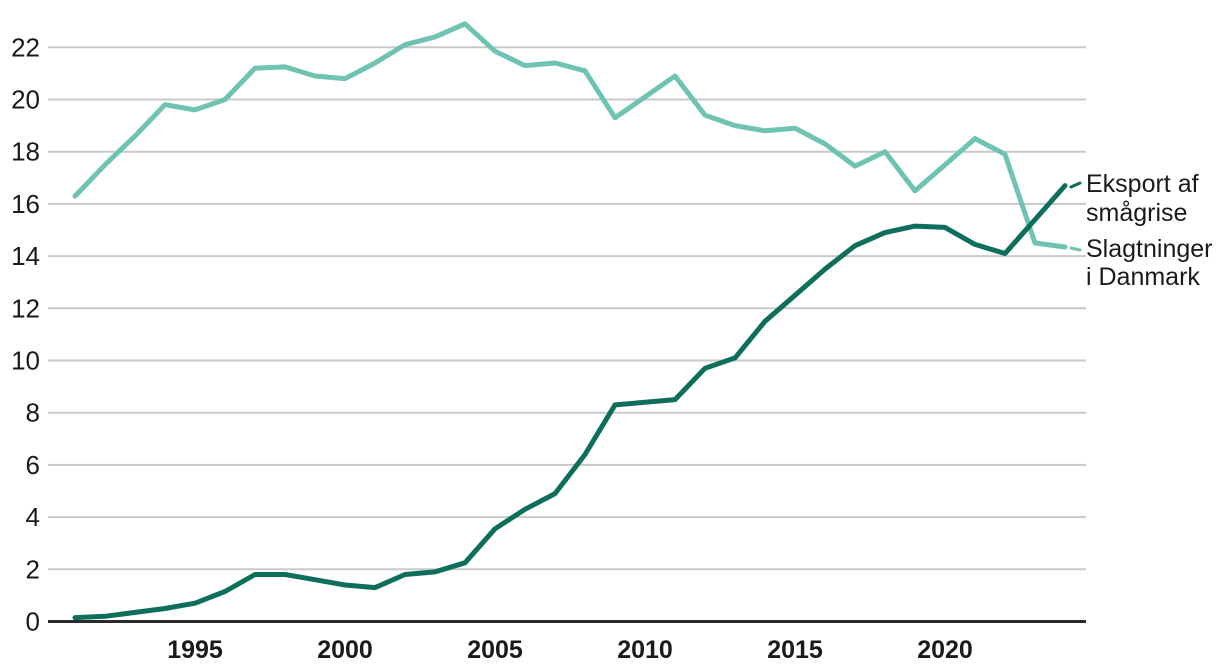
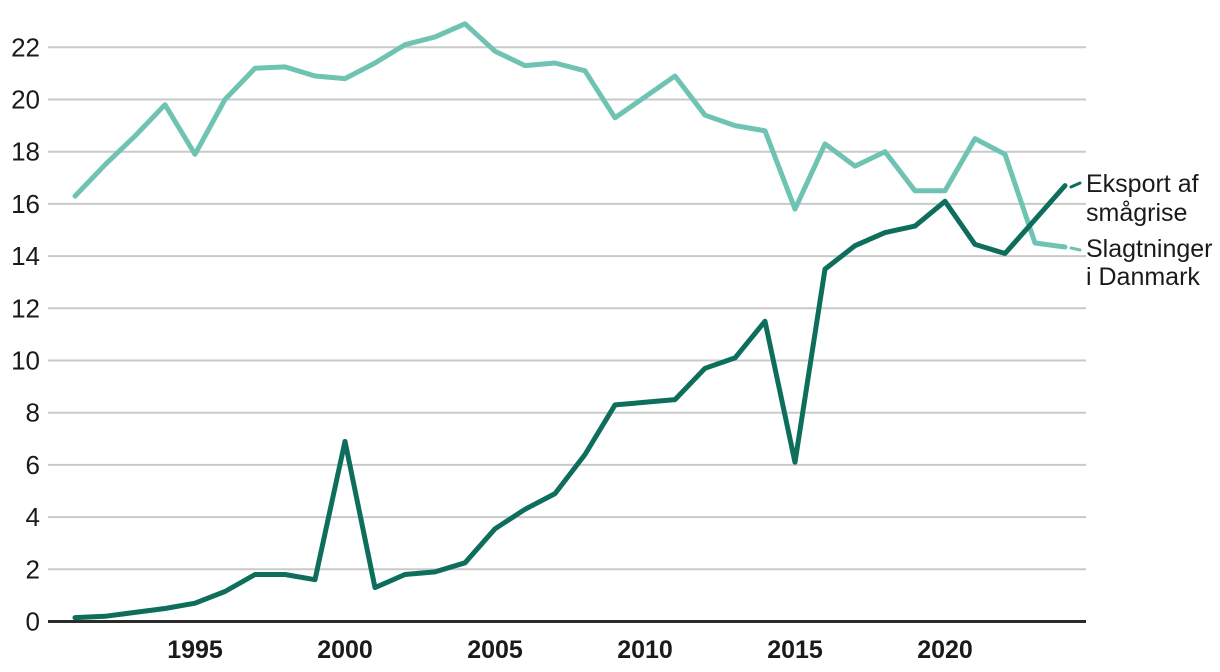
Slagtninger i Danmark/1995: 19.6 -> 17.9
Eksport af smågrise/2000: 1.4 -> 6.9
Slagtninger i Danmark/2015: 18.9 -> 15.8
Eksport af smågrise/2015: 12.5 -> 6.1
Slagtninger i Danmark/2020: 17.5 -> 16.5
Eksport af smågrise/2020: 15.1 -> 16.1
